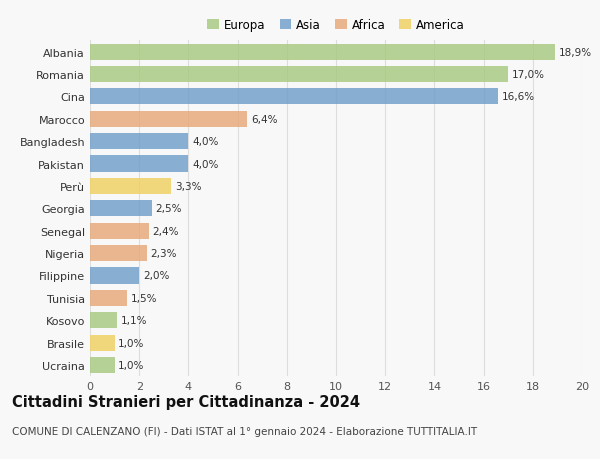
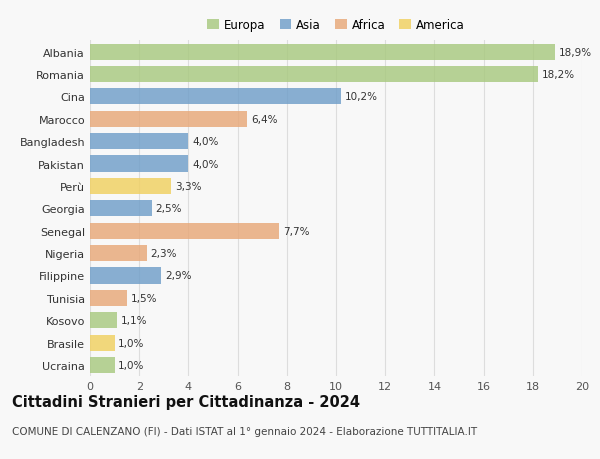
Romania: 17,0% -> 18,2%
Cina: 16,6% -> 10,2%
Senegal: 2,4% -> 7,7%
Filippine: 2,0% -> 2,9%
